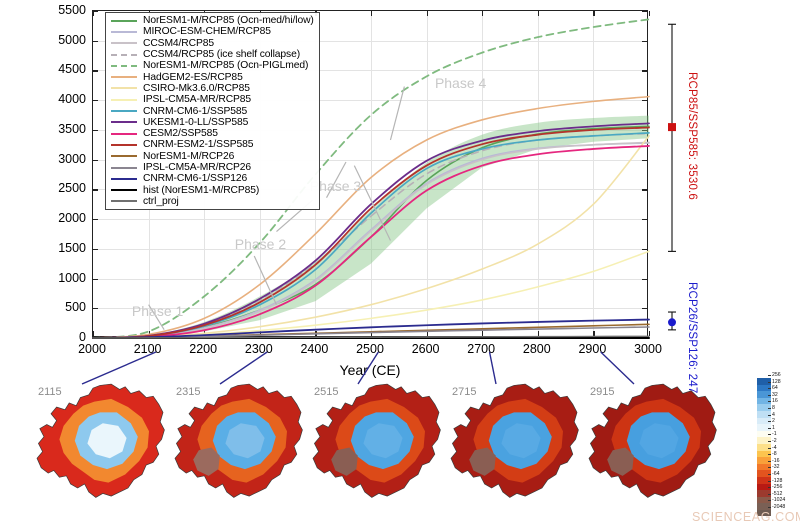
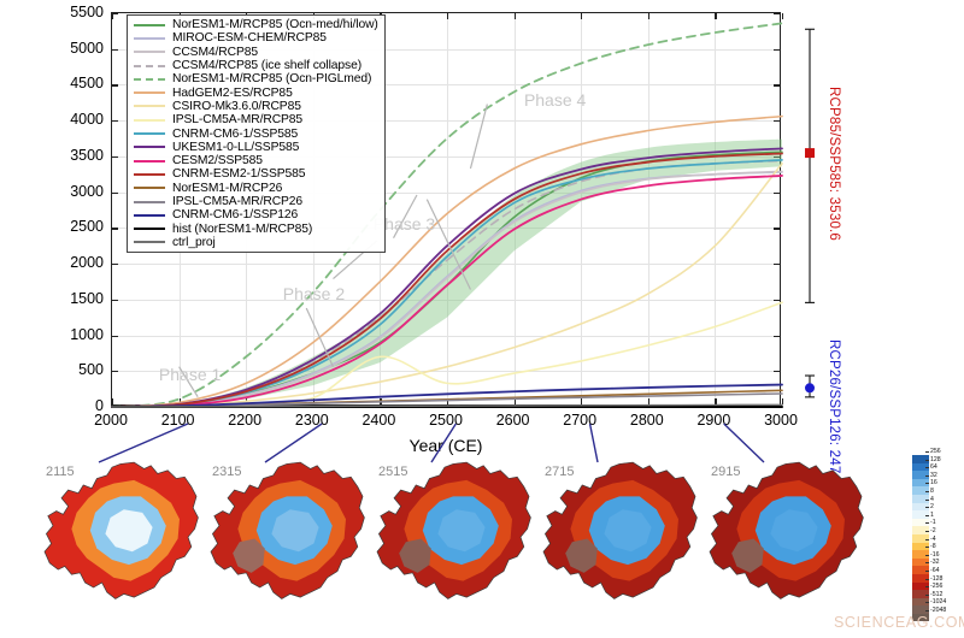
IPSL-CM5A-MR/RCP85/2400: 200 -> 700
